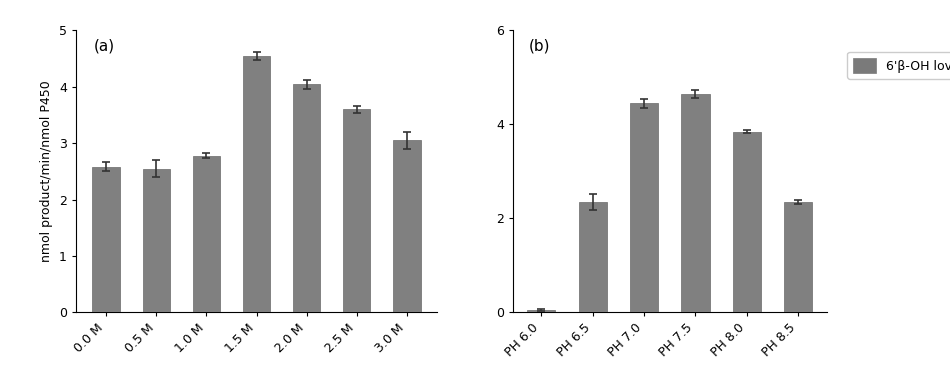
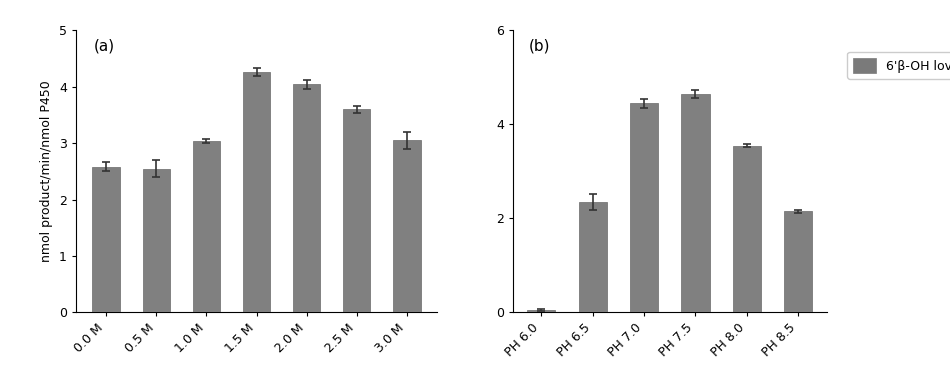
1.0 M: 2.78 -> 3.04
1.5 M: 4.55 -> 4.26
PH 8.0: 3.85 -> 3.55
PH 8.5: 2.35 -> 2.15
